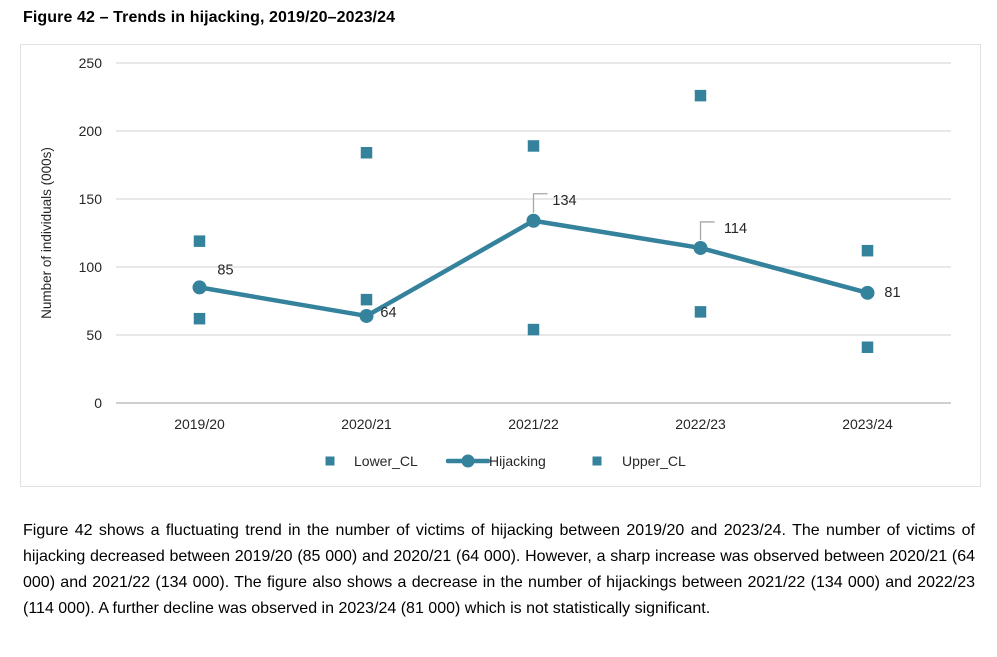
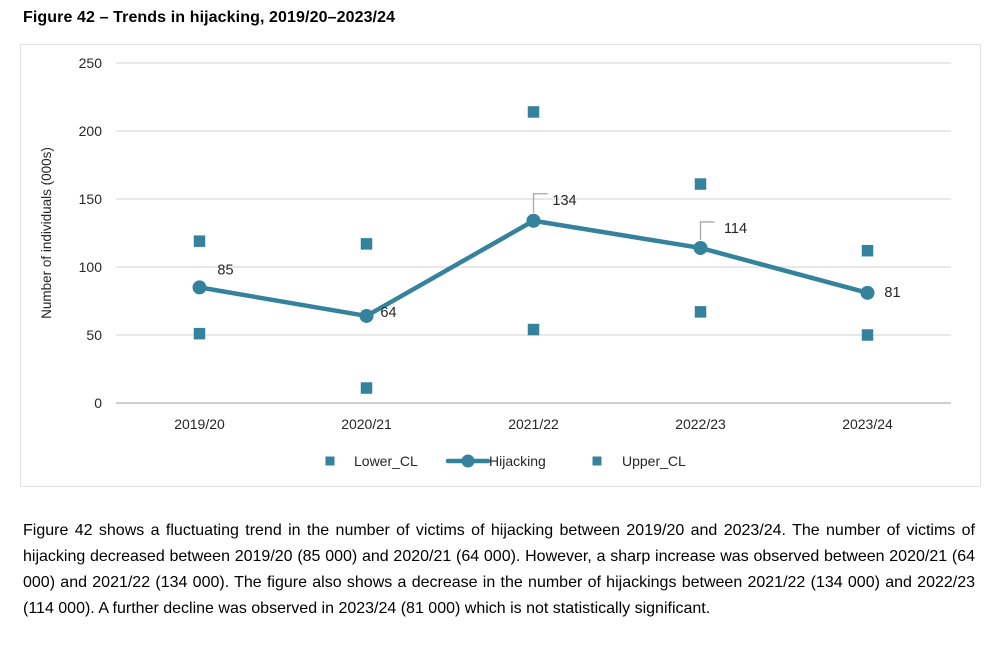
Lower_CL/2019/20: 62 -> 51
Lower_CL/2020/21: 76 -> 11
Upper_CL/2020/21: 184 -> 117
Upper_CL/2021/22: 189 -> 214
Upper_CL/2022/23: 226 -> 161
Lower_CL/2023/24: 41 -> 50
